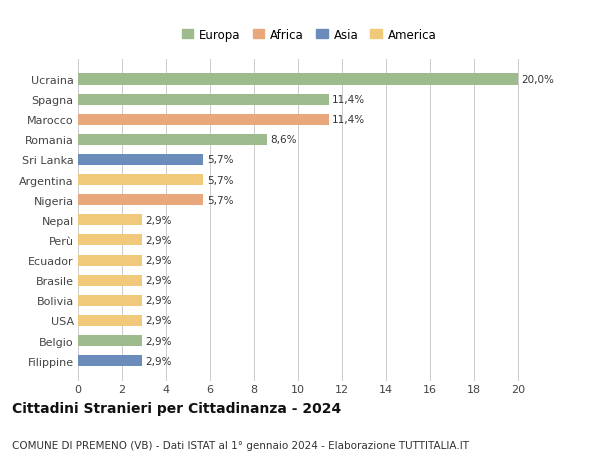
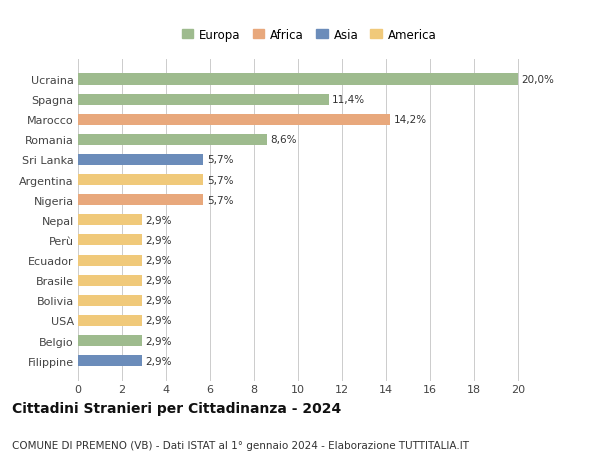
Marocco: 11,4% -> 14,2%
